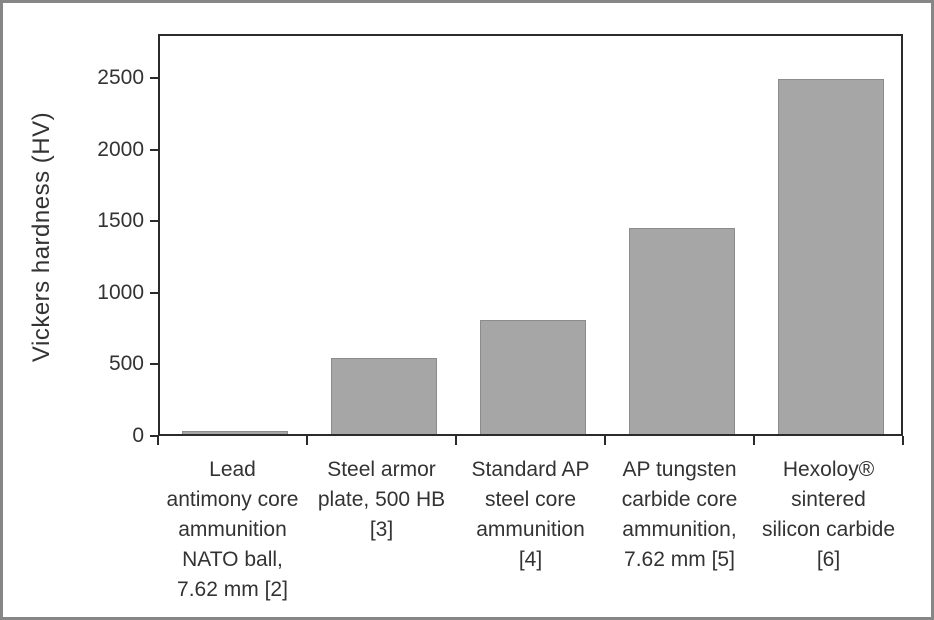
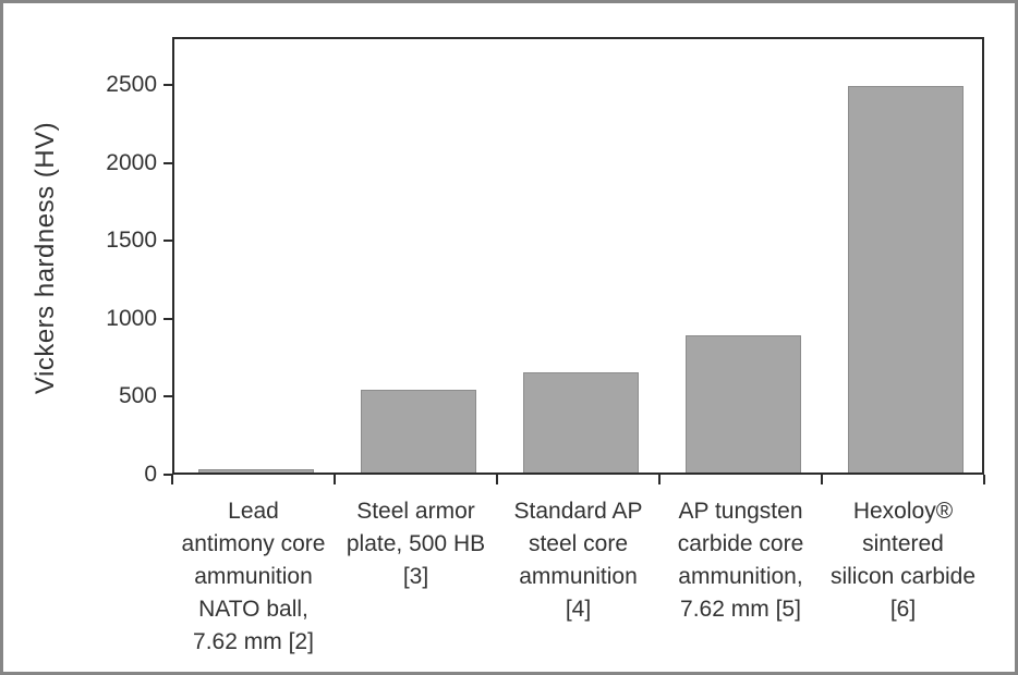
Standard AP steel core ammunition [4]: 800 -> 640
AP tungsten carbide core ammunition, 7.62 mm [5]: 1440 -> 880
